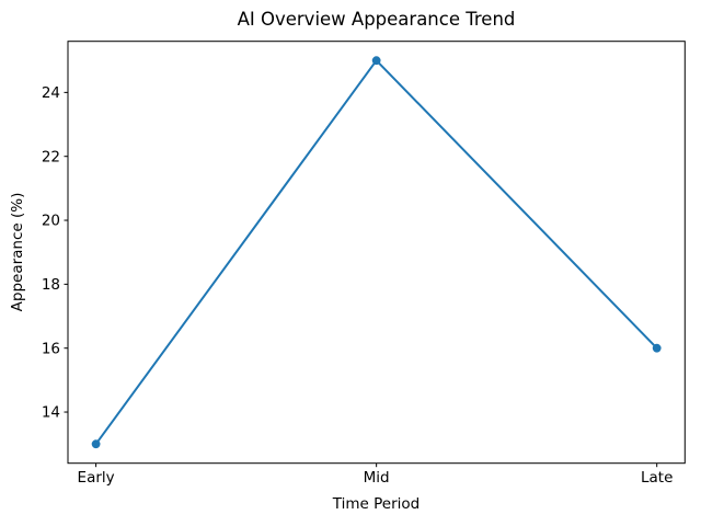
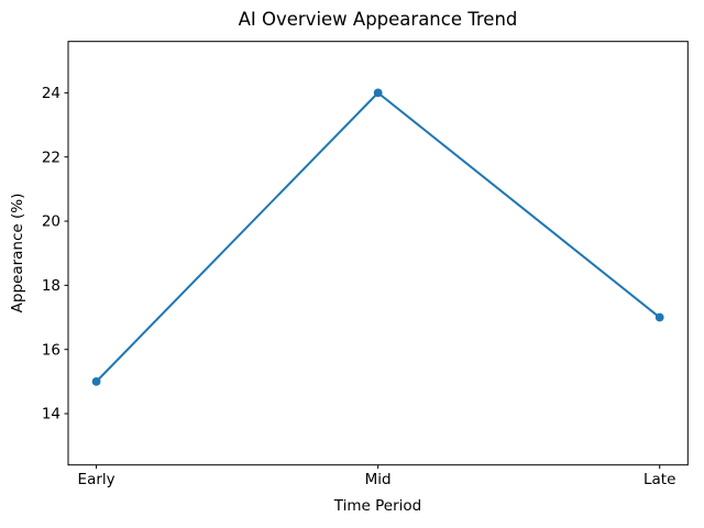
Early: 13 -> 15
Mid: 25 -> 24
Late: 16 -> 17
